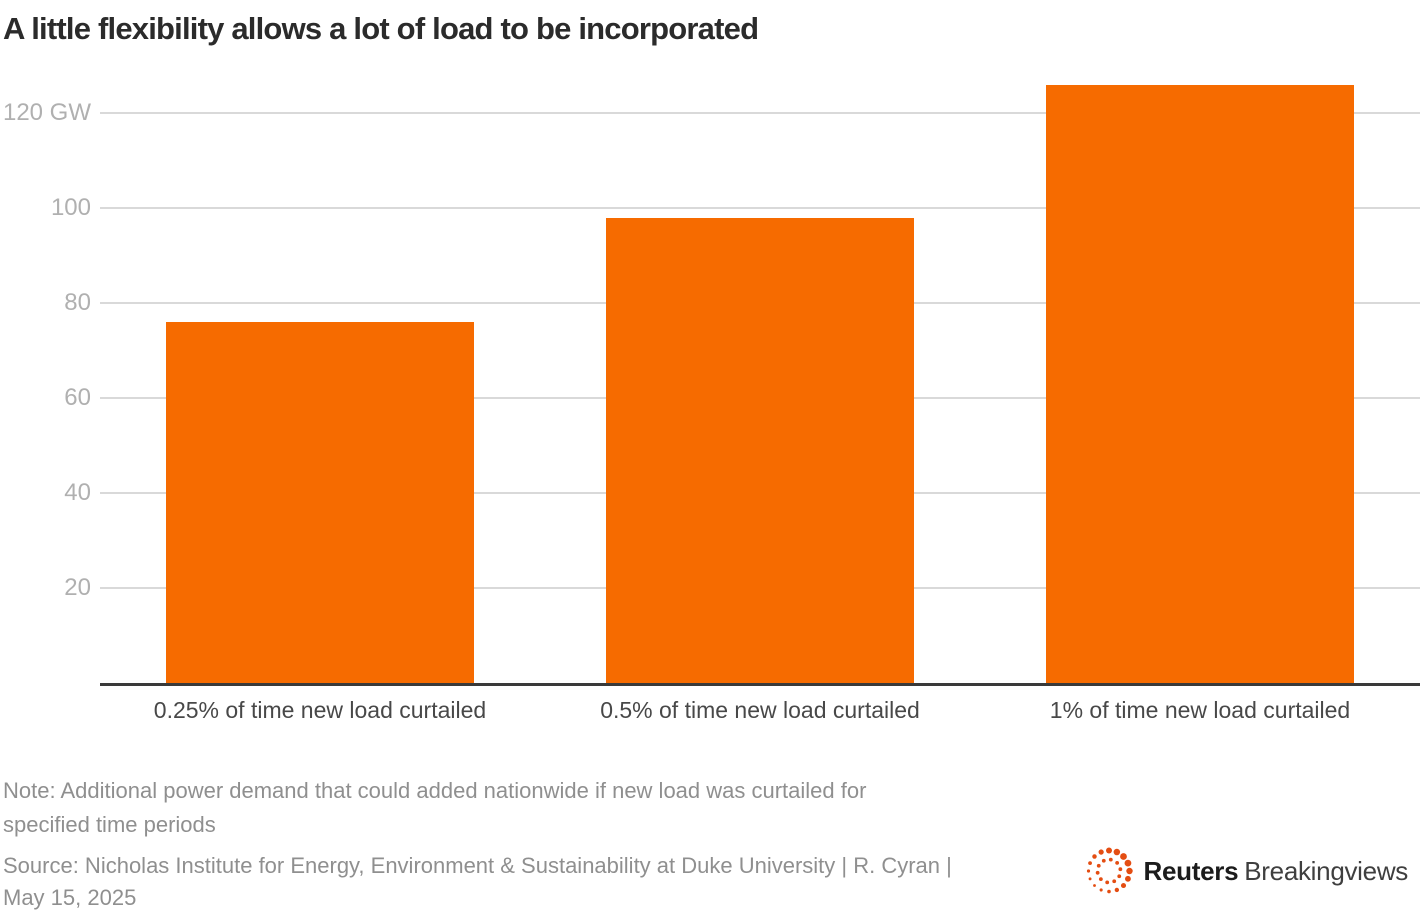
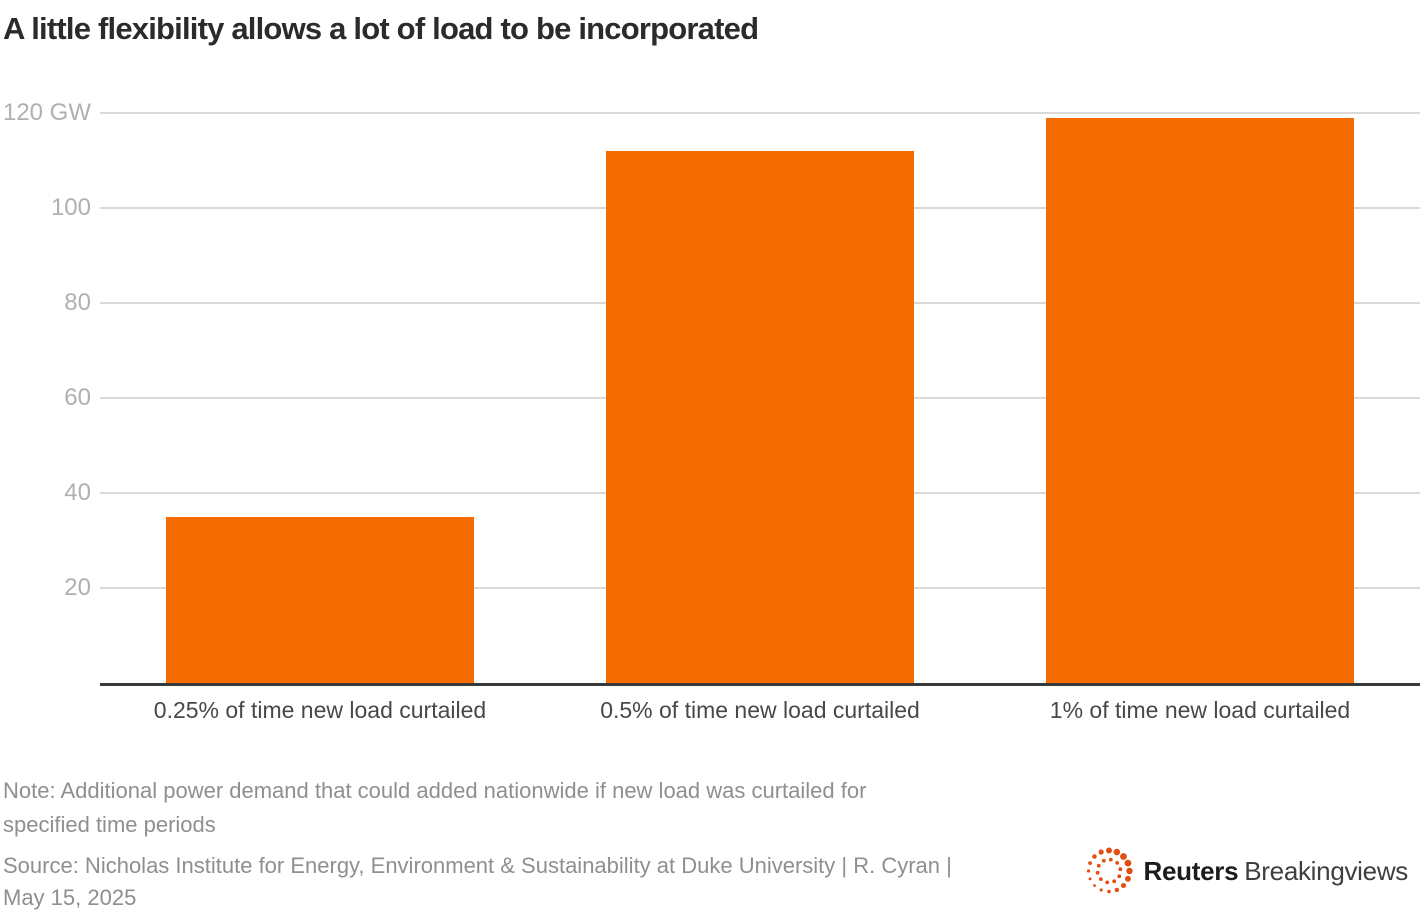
0.25% of time new load curtailed: 76 -> 35
0.5% of time new load curtailed: 98 -> 112
1% of time new load curtailed: 126 -> 119
